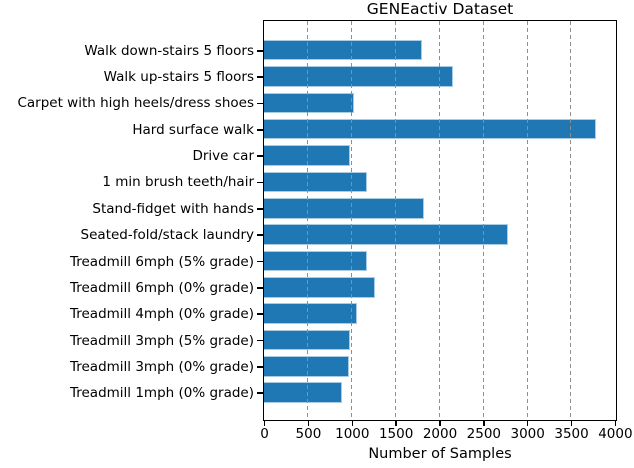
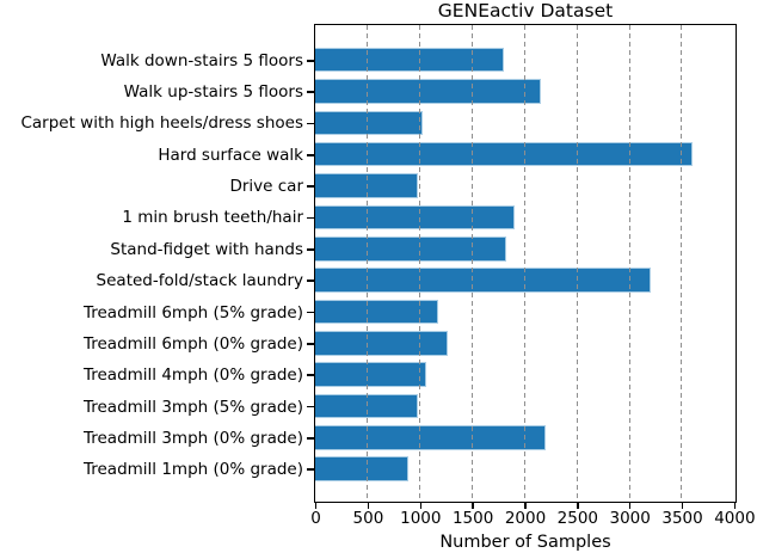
Hard surface walk: 3800 -> 3600
1 min brush teeth/hair: 1200 -> 1900
Seated-fold/stack laundry: 2800 -> 3200
Treadmill 3mph (0% grade): 1000 -> 2200
